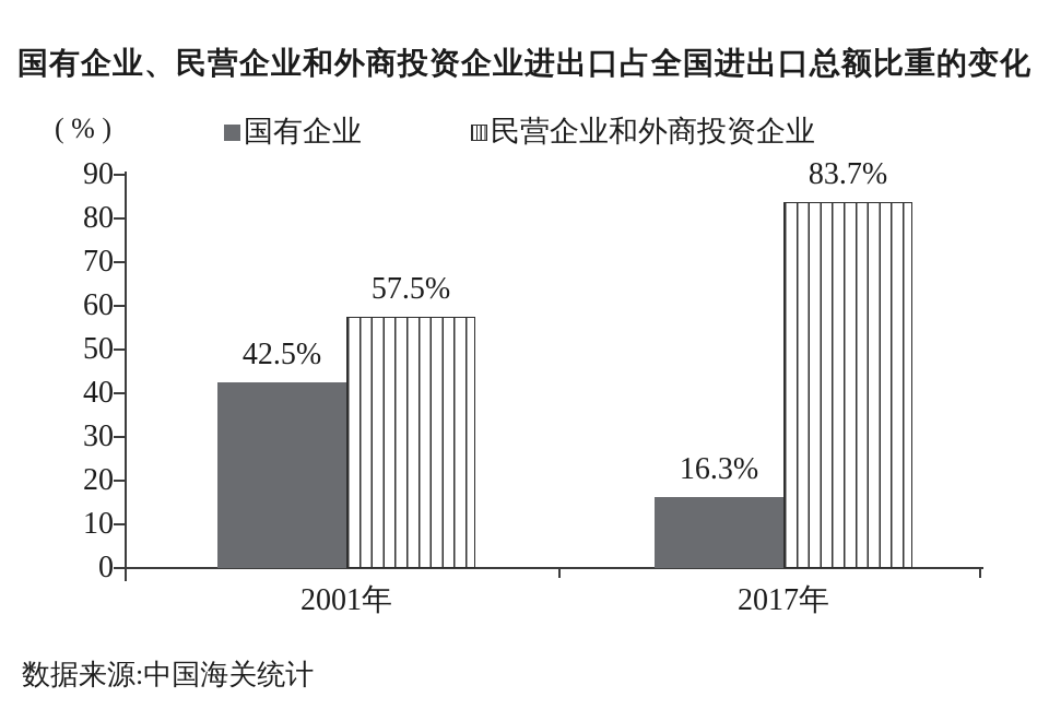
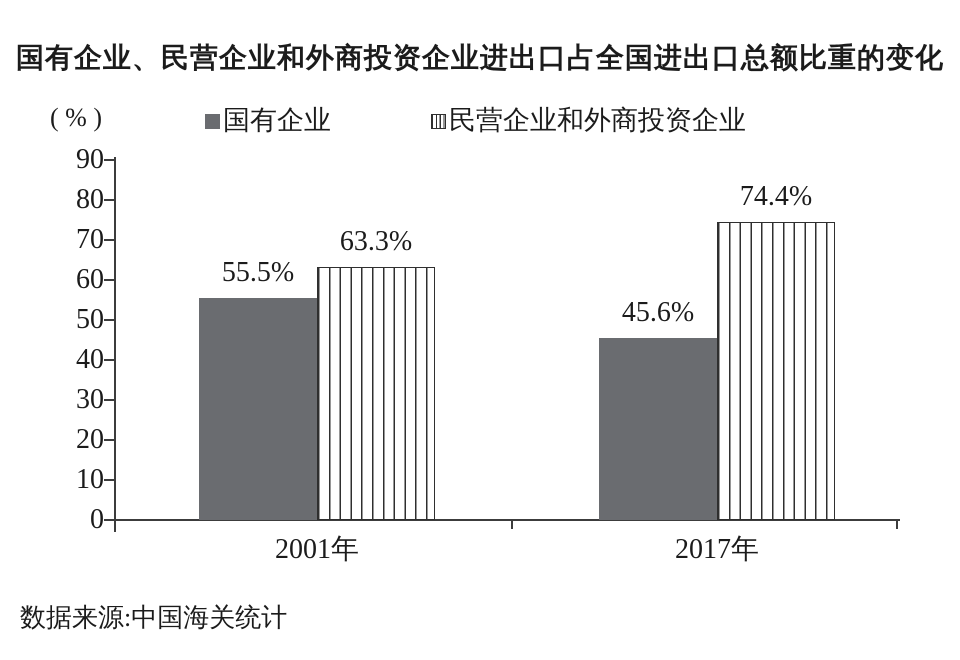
国有企业/2001年: 42.5% -> 55.5%
民营企业和外商投资企业/2001年: 57.5% -> 63.3%
国有企业/2017年: 16.3% -> 45.6%
民营企业和外商投资企业/2017年: 83.7% -> 74.4%
